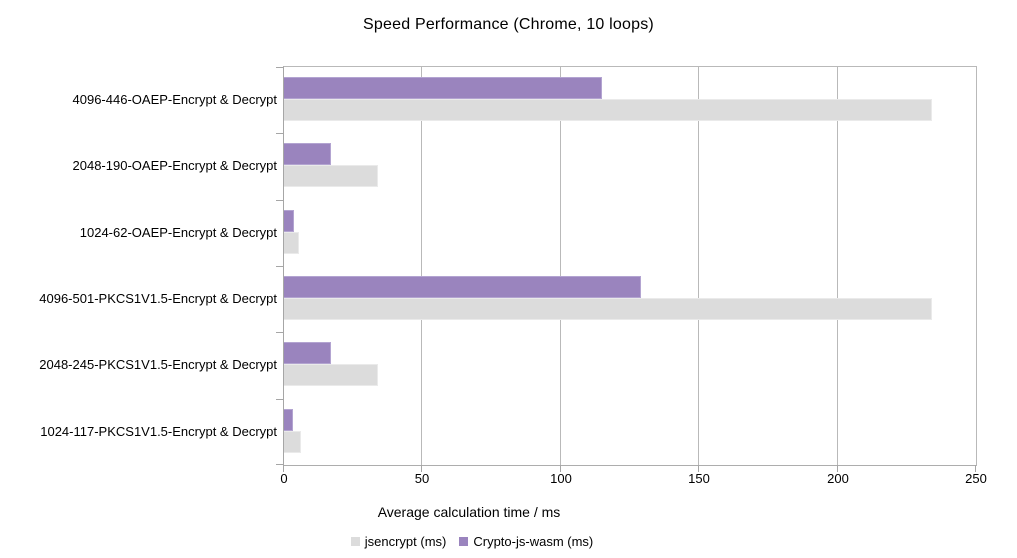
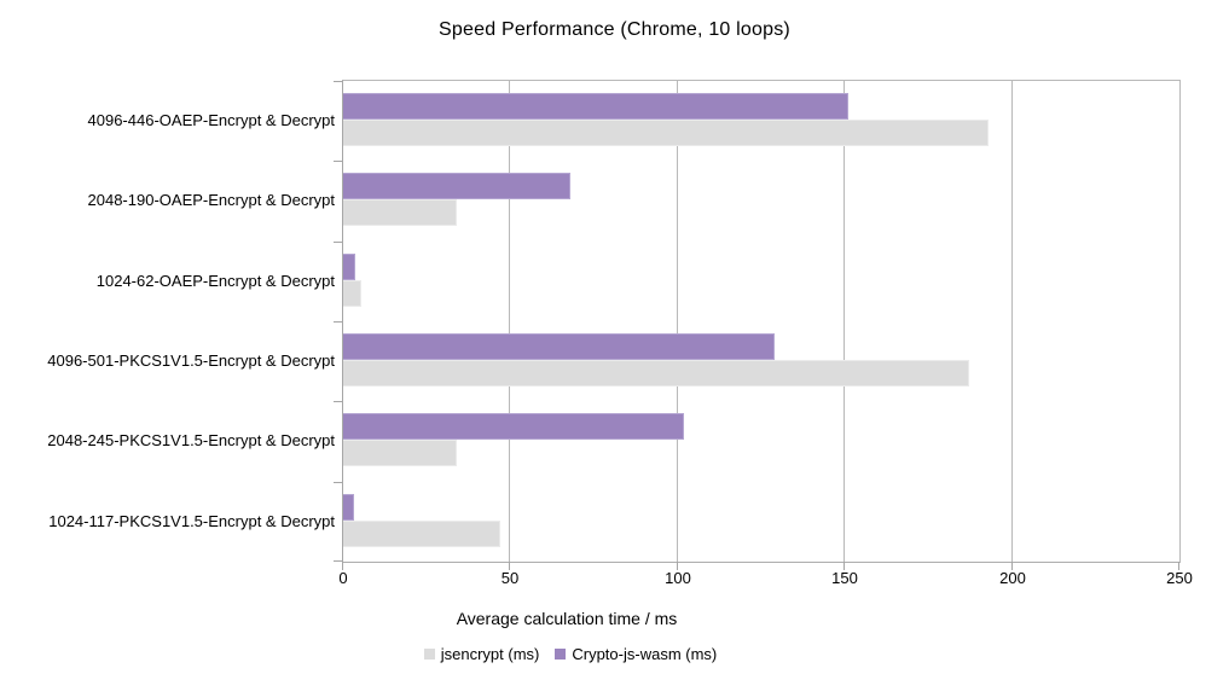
jsencrypt (ms)/4096-446-OAEP-Encrypt & Decrypt: 234 -> 193
Crypto-js-wasm (ms)/4096-446-OAEP-Encrypt & Decrypt: 115 -> 151
Crypto-js-wasm (ms)/2048-190-OAEP-Encrypt & Decrypt: 17 -> 68
jsencrypt (ms)/4096-501-PKCS1V1.5-Encrypt & Decrypt: 234 -> 187
Crypto-js-wasm (ms)/2048-245-PKCS1V1.5-Encrypt & Decrypt: 17 -> 102
jsencrypt (ms)/1024-117-PKCS1V1.5-Encrypt & Decrypt: 6 -> 47
